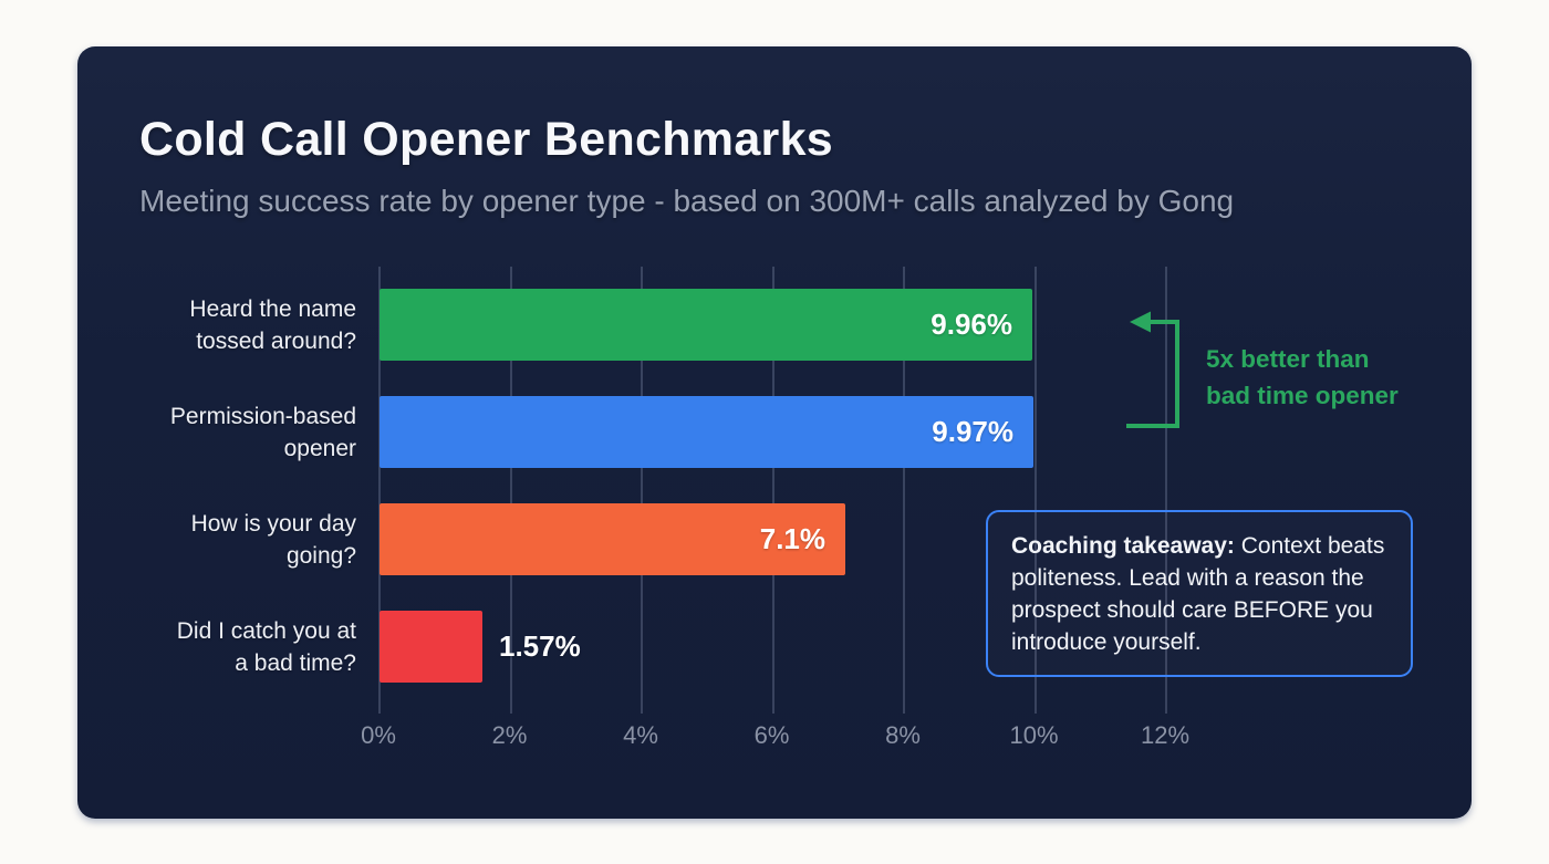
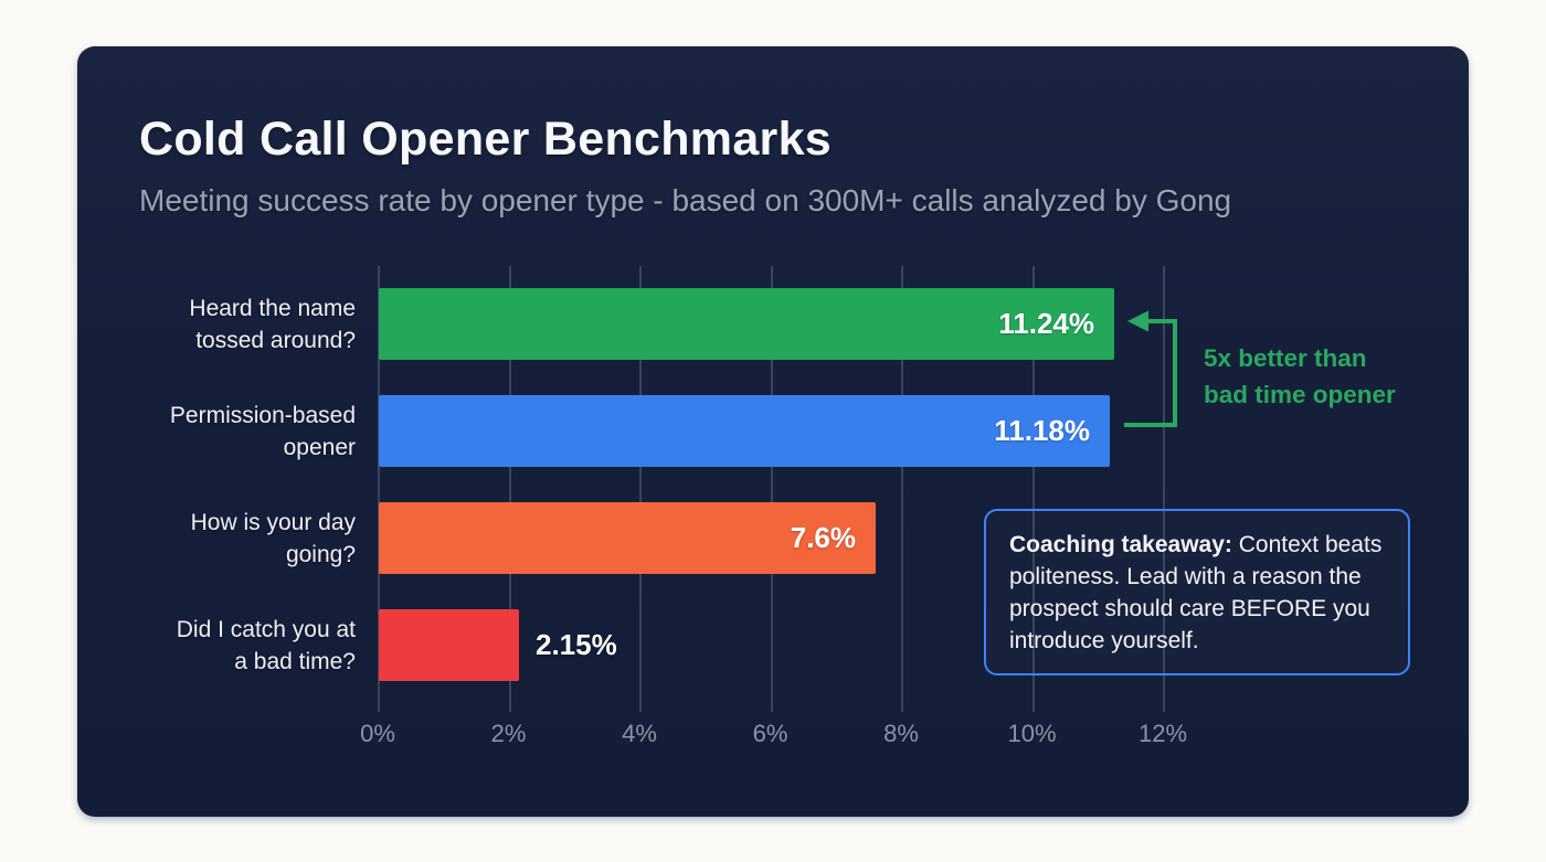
Heard the name tossed around?: 9.96% -> 11.24%
Permission-based opener: 9.97% -> 11.18%
How is your day going?: 7.1% -> 7.6%
Did I catch you at a bad time?: 1.57% -> 2.15%
